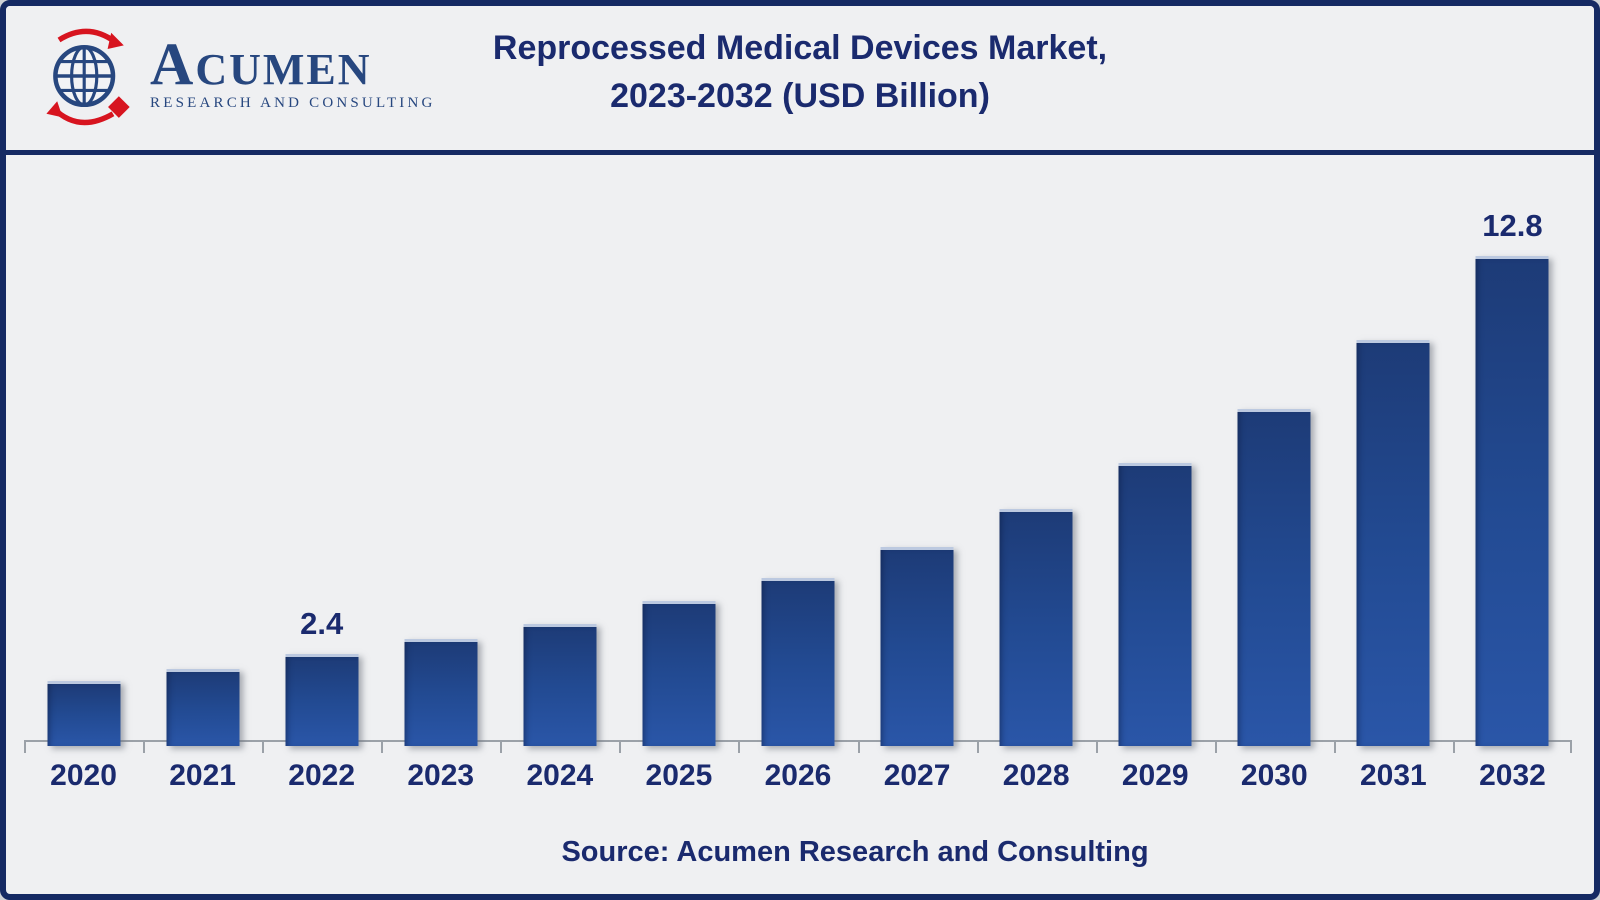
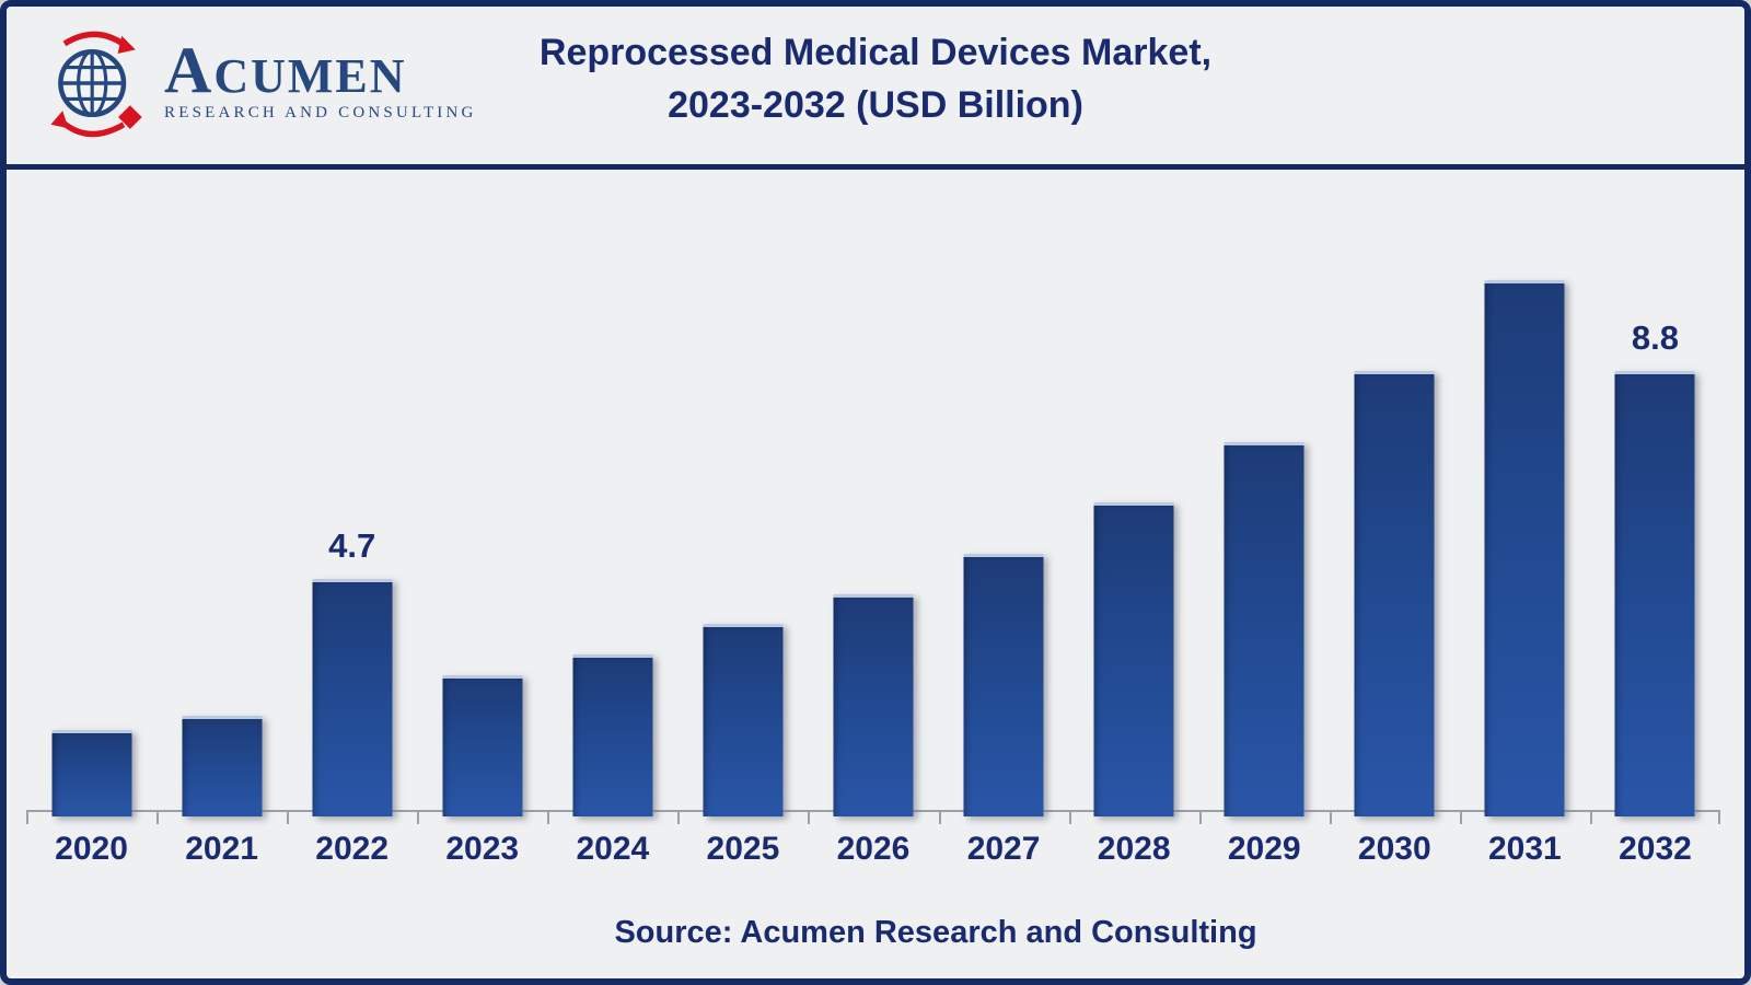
2022: 2.4 -> 4.7
2032: 12.8 -> 8.8
